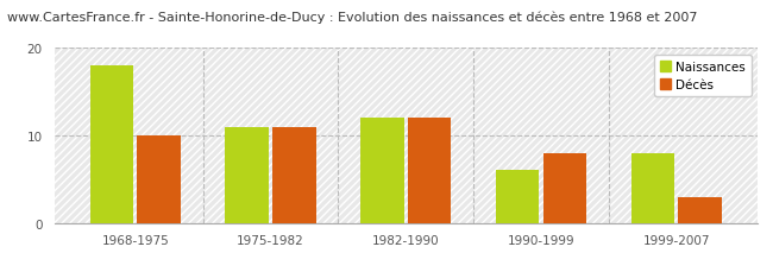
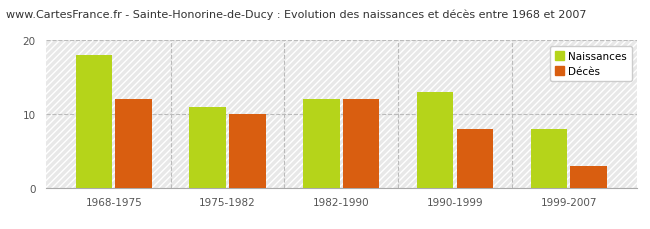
Décès/1968-1975: 10 -> 12
Décès/1975-1982: 11 -> 10
Naissances/1990-1999: 6 -> 13
